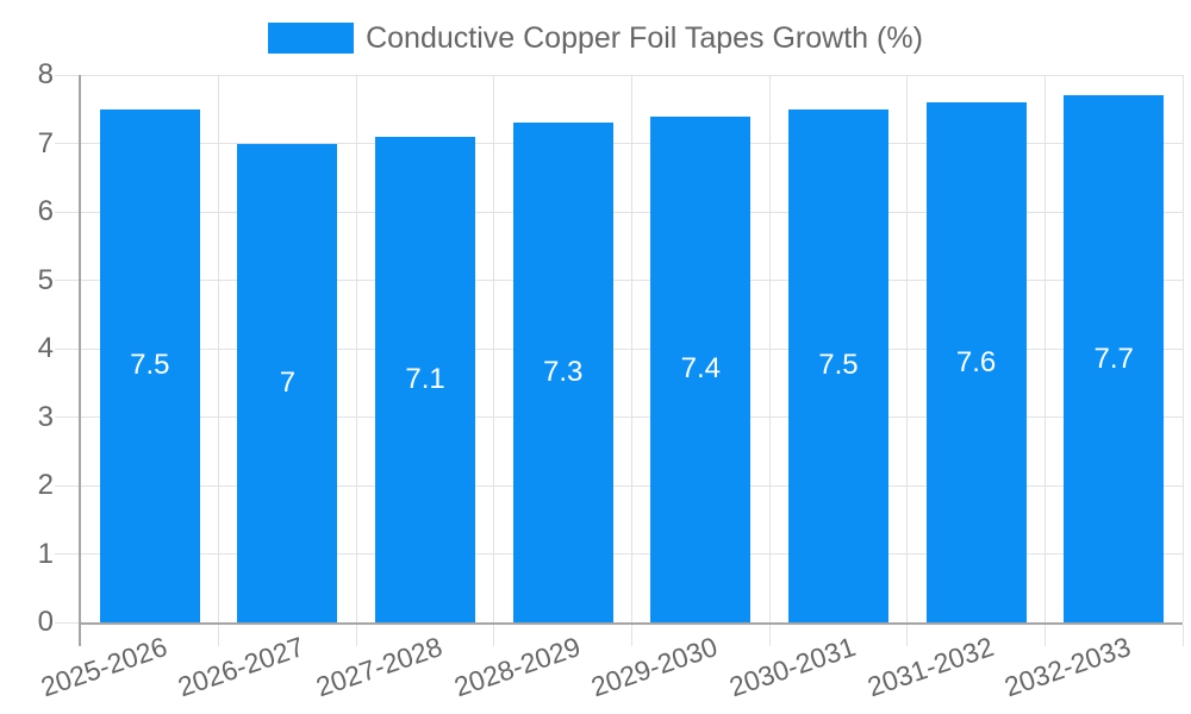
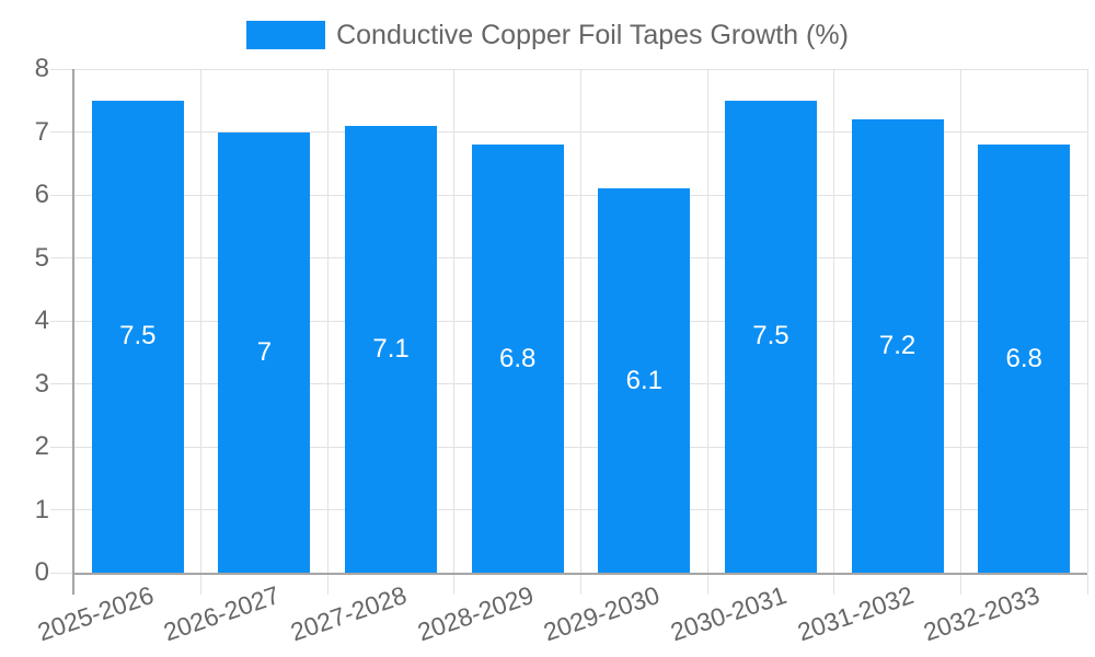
2028-2029: 7.3 -> 6.8
2029-2030: 7.4 -> 6.1
2031-2032: 7.6 -> 7.2
2032-2033: 7.7 -> 6.8
